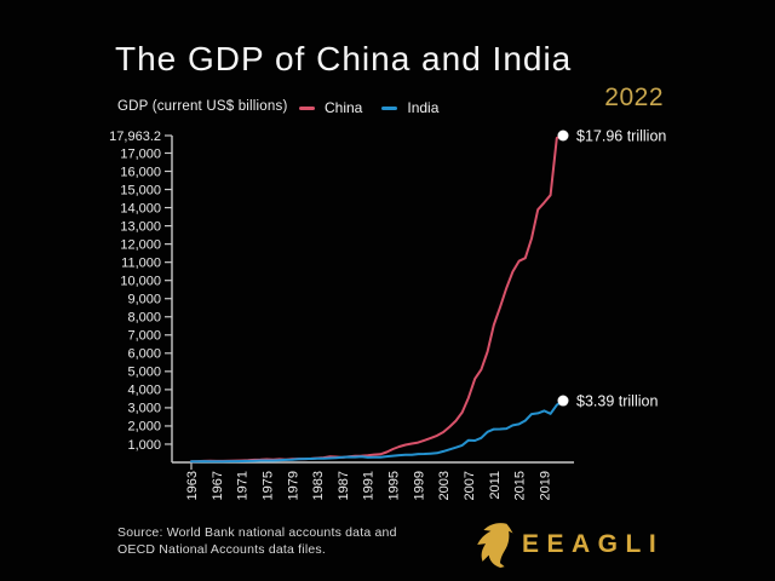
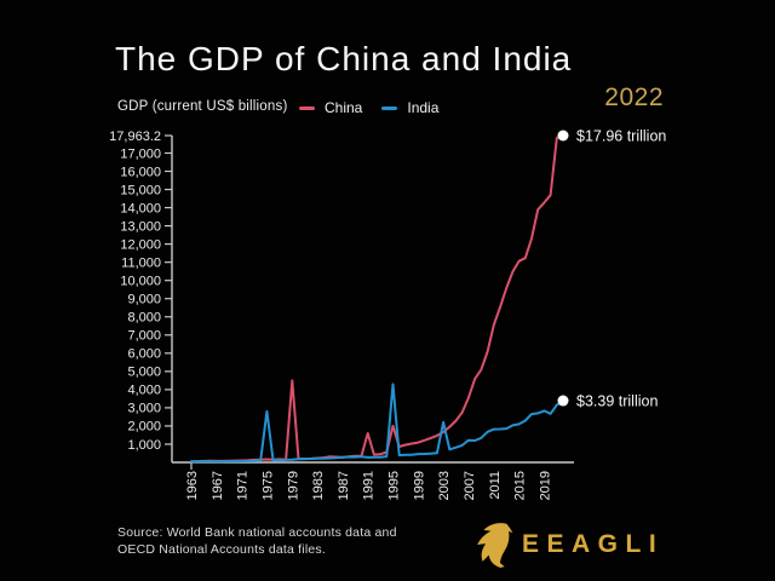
India/1975: 100 -> 2800
China/1979: 200 -> 4500
China/1991: 400 -> 1600
China/1995: 700 -> 2000
India/1995: 400 -> 4300
India/2003: 600 -> 2200
